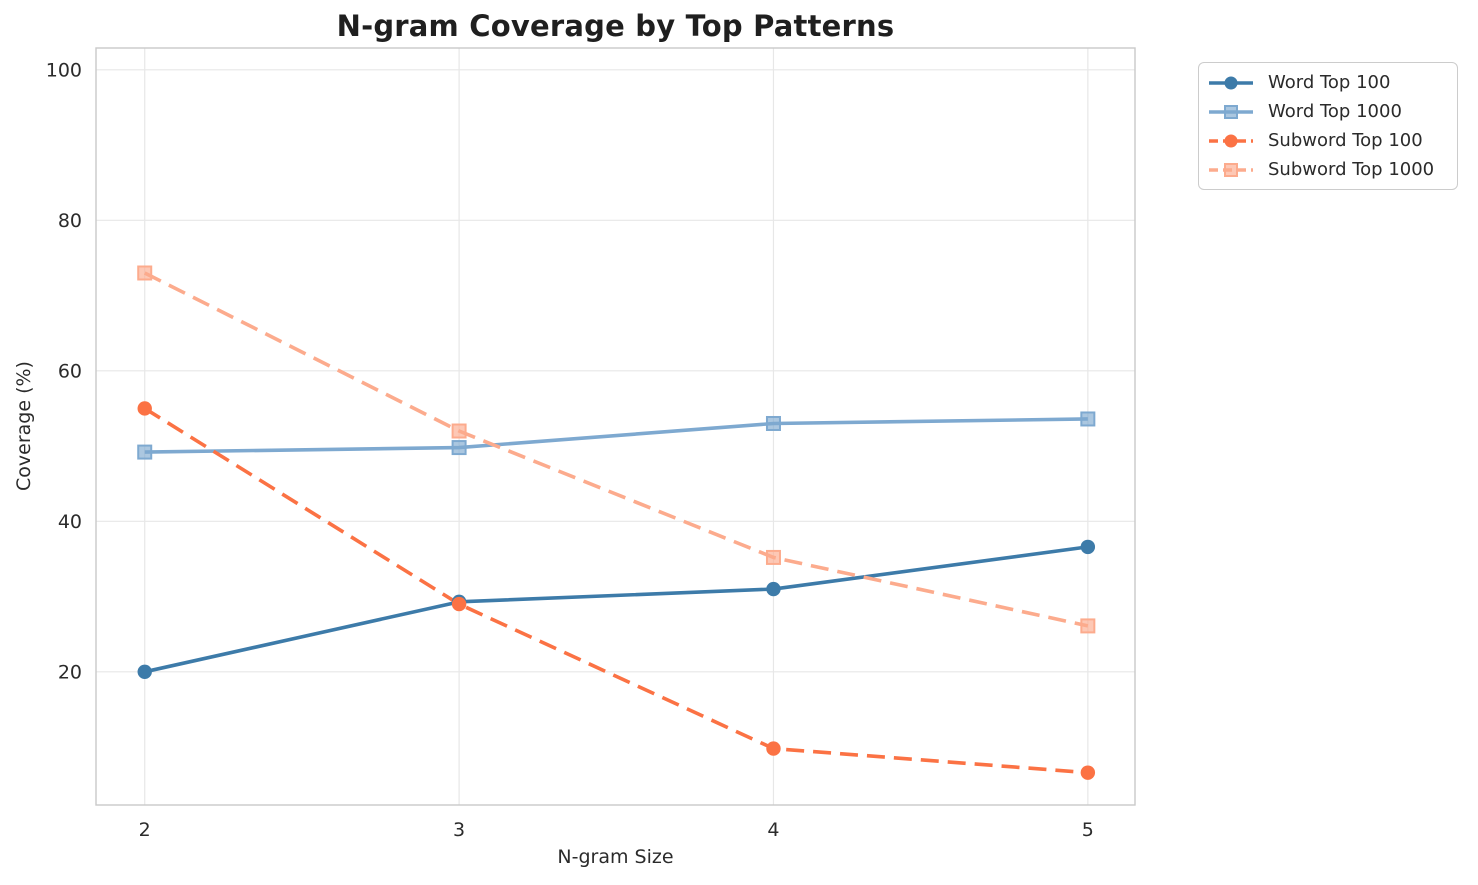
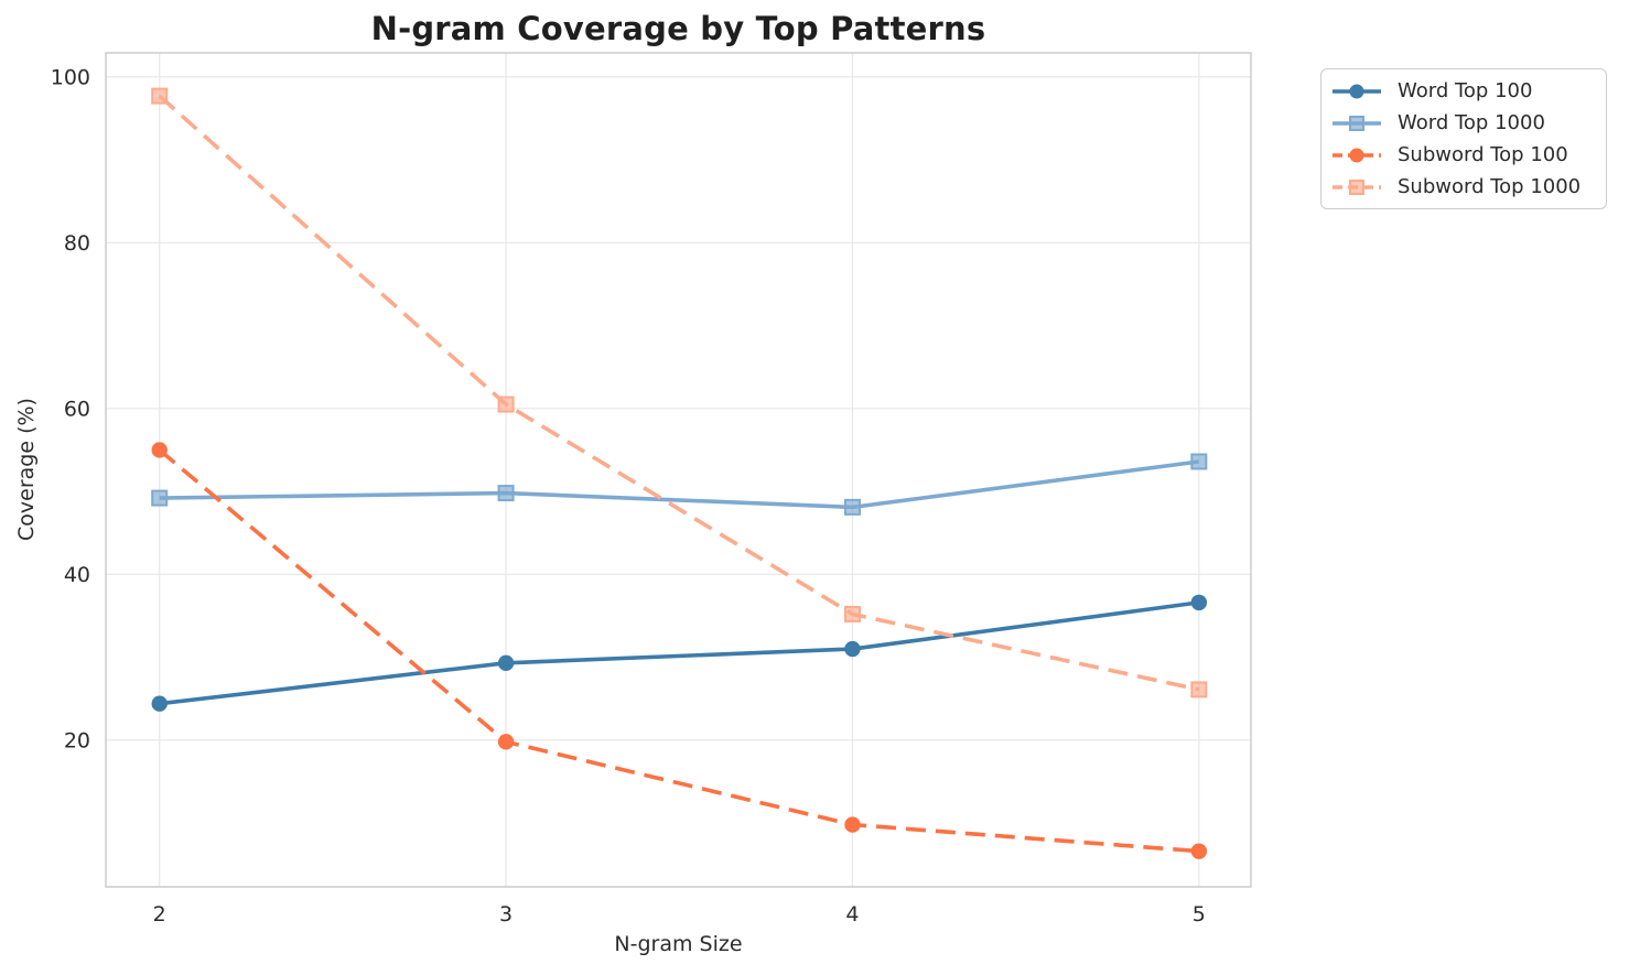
Word Top 100/2: 20 -> 24
Subword Top 1000/2: 73 -> 98
Subword Top 100/3: 29 -> 20
Subword Top 1000/3: 52 -> 60
Word Top 1000/4: 53 -> 48
